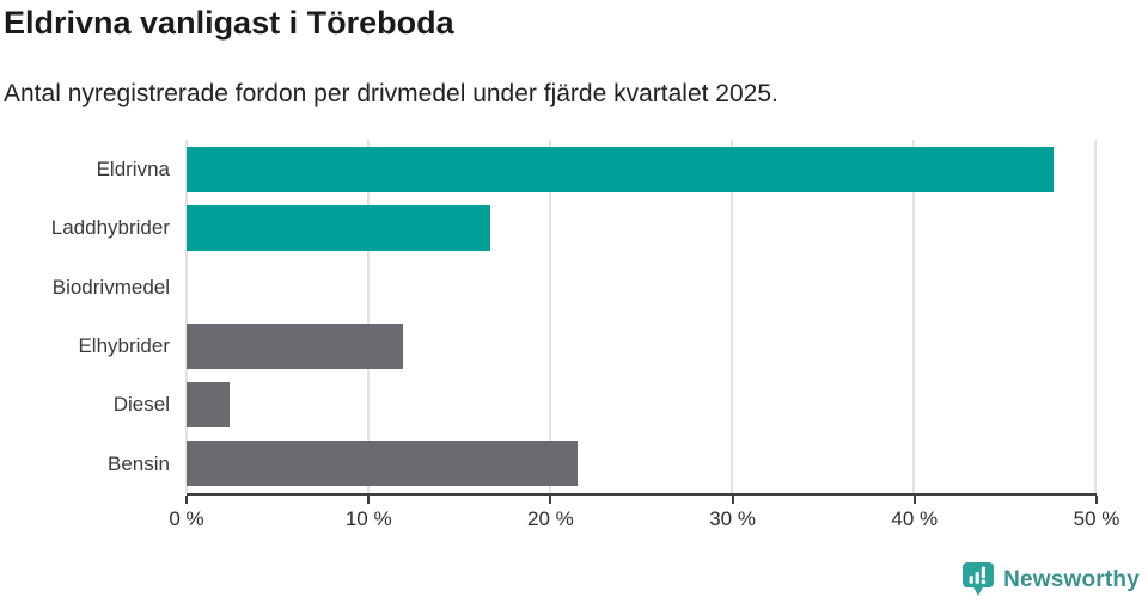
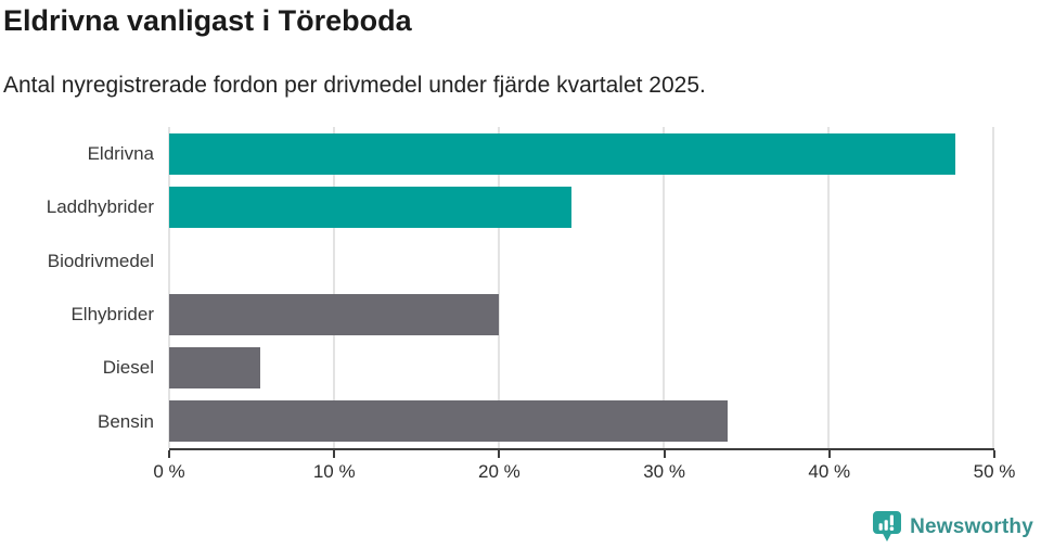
Laddhybrider: 16.7% -> 24.4%
Elhybrider: 11.9% -> 20.0%
Diesel: 2.4% -> 5.5%
Bensin: 21.5% -> 33.9%
